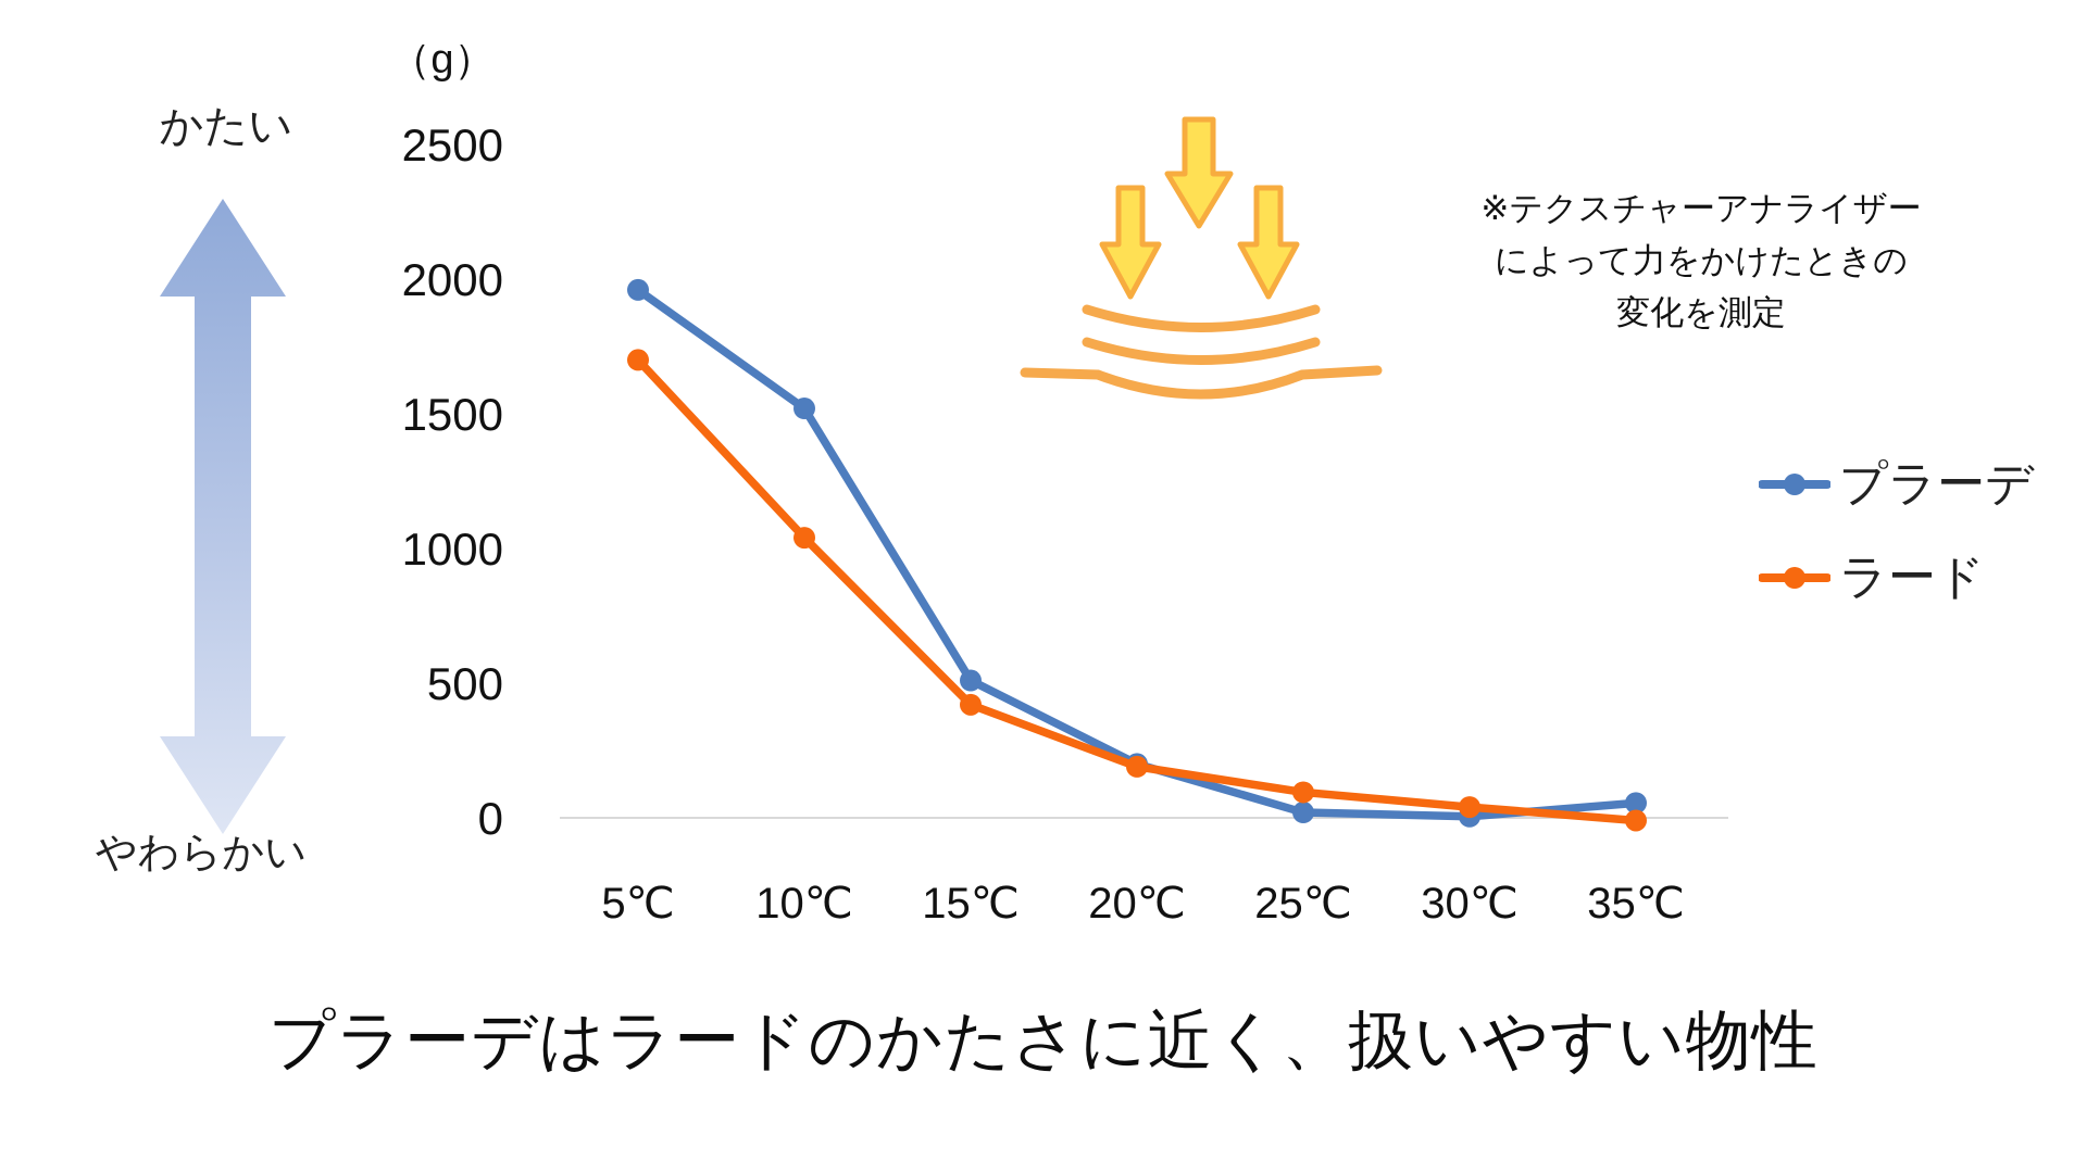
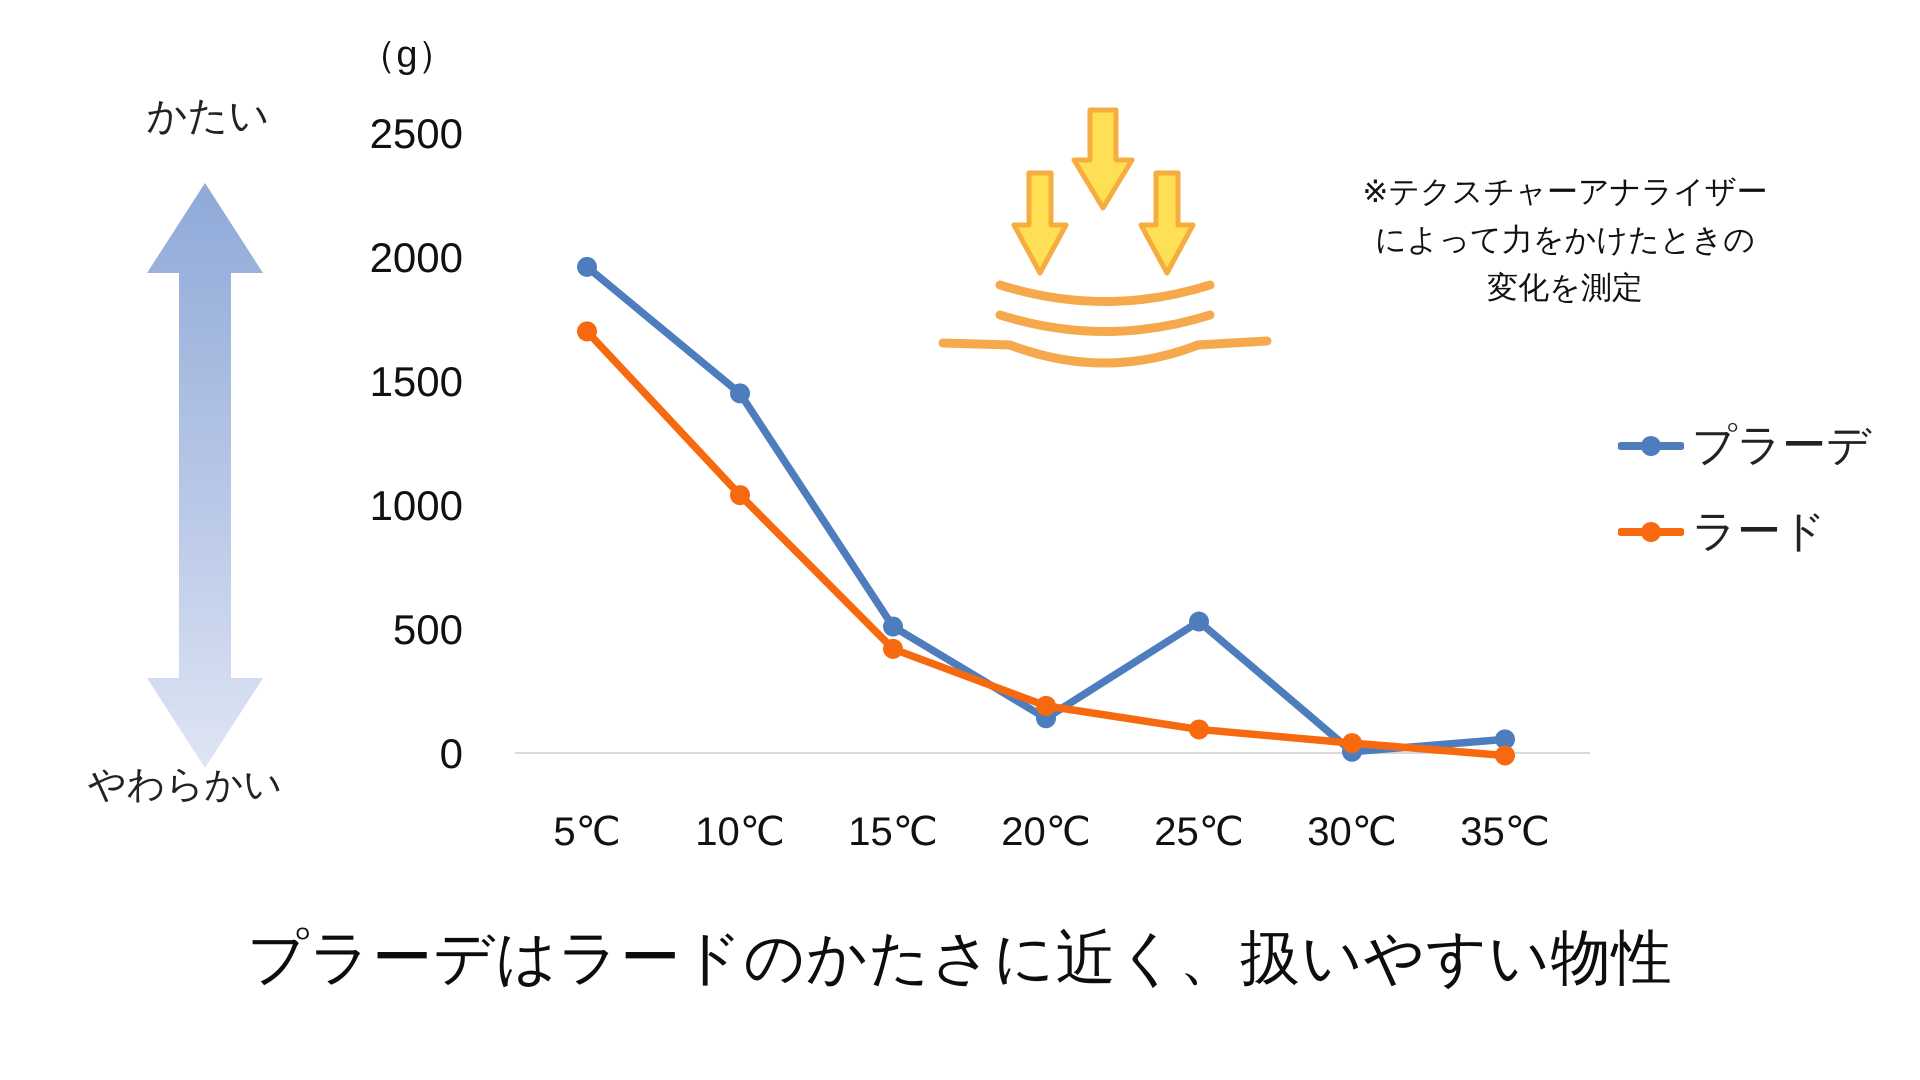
プラーデ/10℃: 1520 -> 1450
プラーデ/20℃: 200 -> 140
プラーデ/25℃: 20 -> 530
